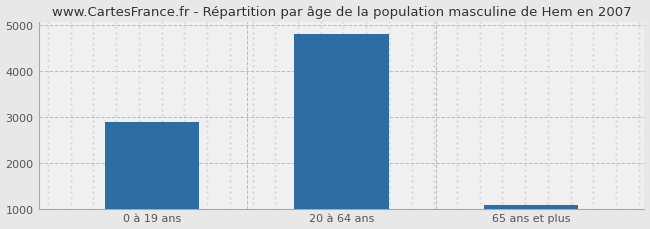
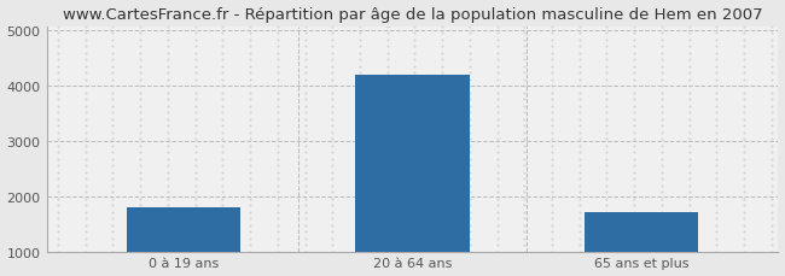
0 à 19 ans: 2880 -> 1800
20 à 64 ans: 4800 -> 4200
65 ans et plus: 1070 -> 1700
